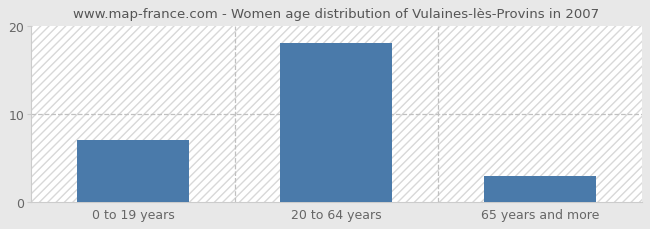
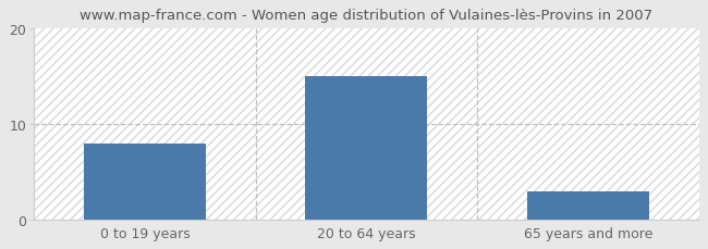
0 to 19 years: 7 -> 8
20 to 64 years: 18 -> 15
